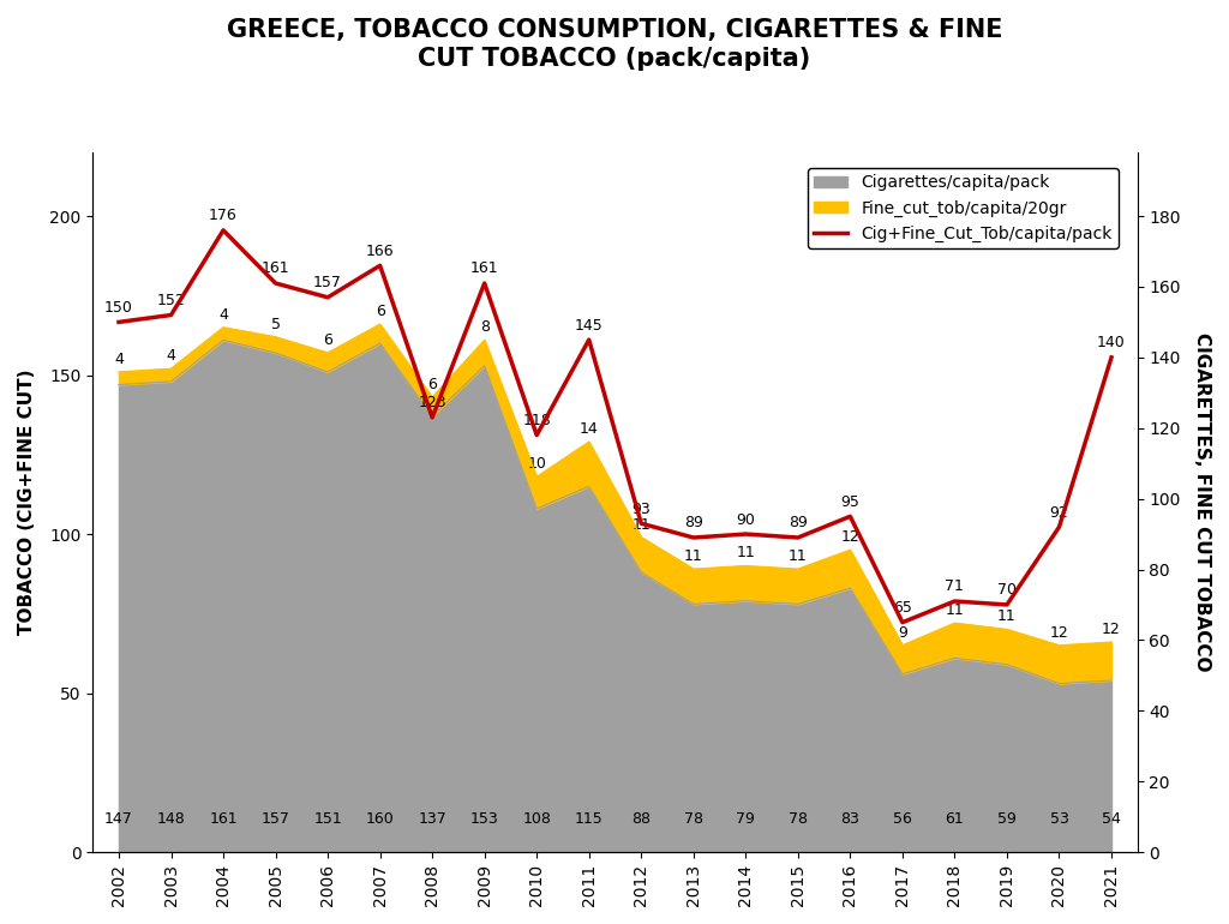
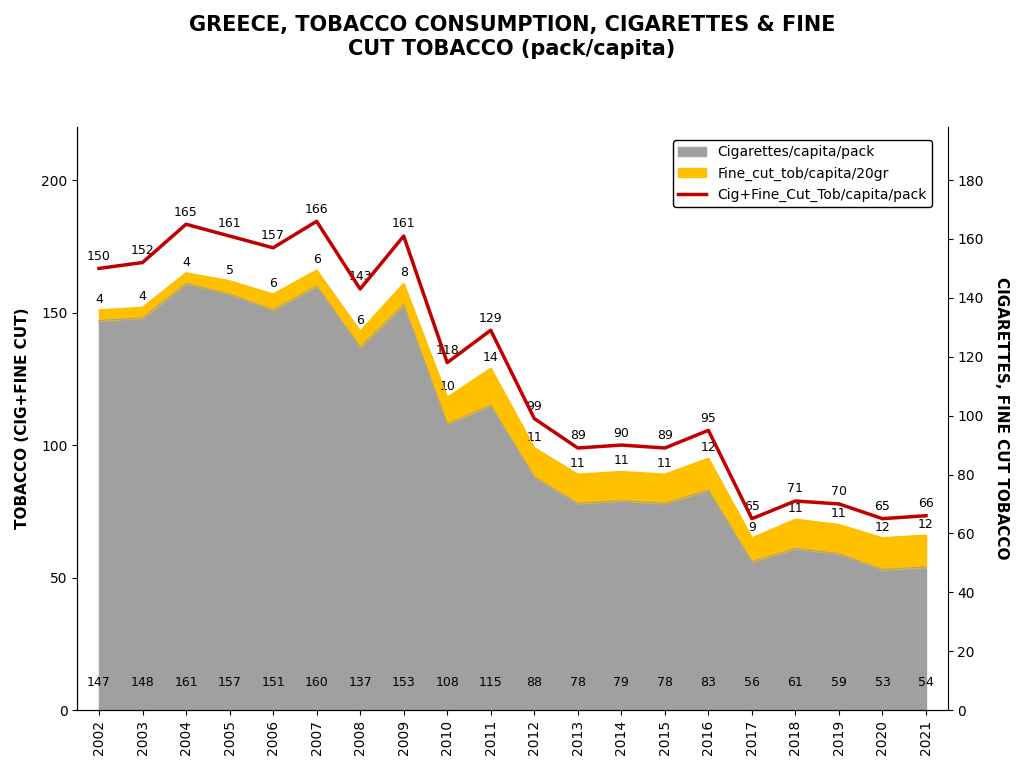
Cig+Fine_Cut_Tob/capita/pack/2004: 176 -> 165
Cig+Fine_Cut_Tob/capita/pack/2008: 123 -> 143
Cig+Fine_Cut_Tob/capita/pack/2011: 145 -> 129
Cig+Fine_Cut_Tob/capita/pack/2012: 93 -> 99
Cig+Fine_Cut_Tob/capita/pack/2020: 92 -> 65
Cig+Fine_Cut_Tob/capita/pack/2021: 140 -> 66
